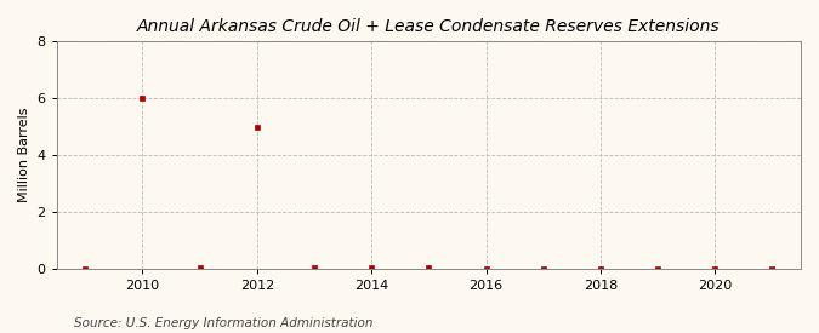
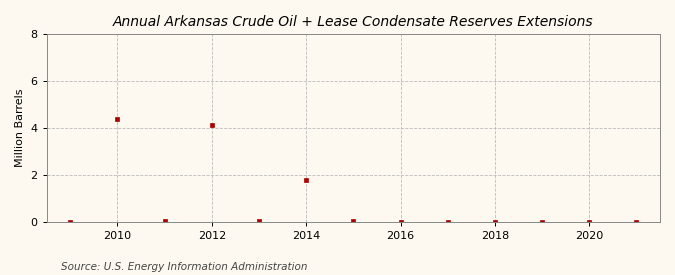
2010: 6.00 -> 4.40
2012: 5.00 -> 4.15
2014: 0.02 -> 1.80
